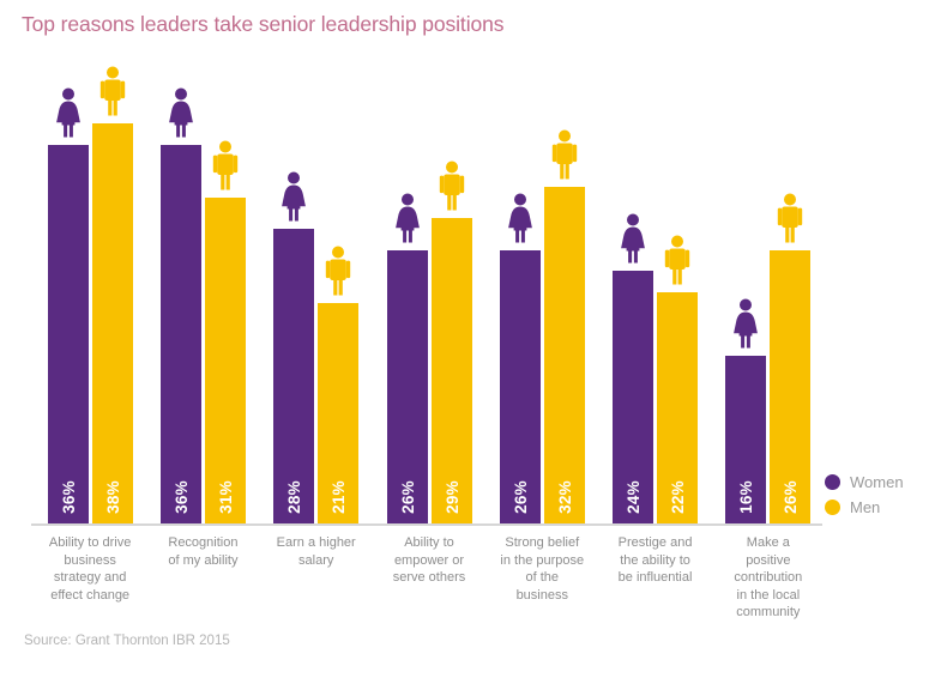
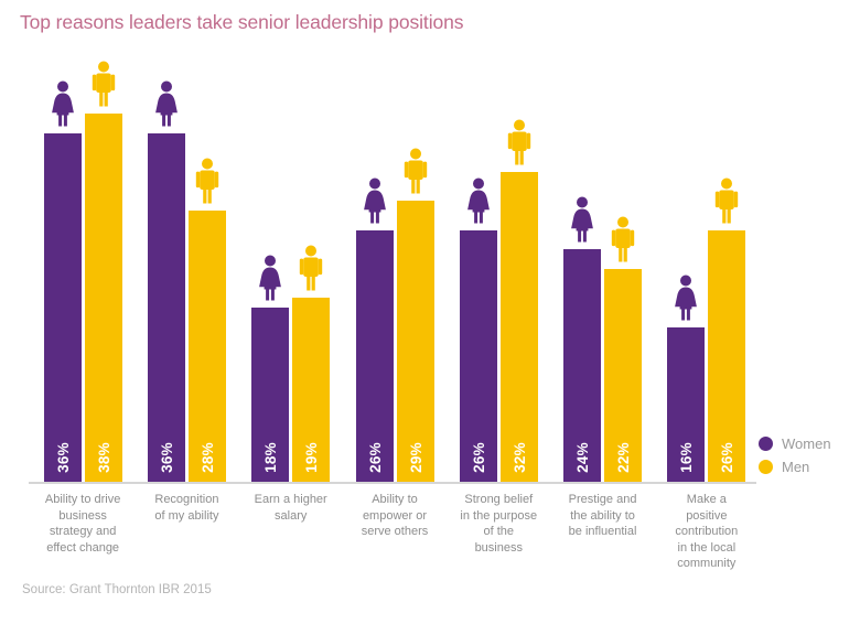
Men/Recognition of my ability: 31% -> 28%
Women/Earn a higher salary: 28% -> 18%
Men/Earn a higher salary: 21% -> 19%
